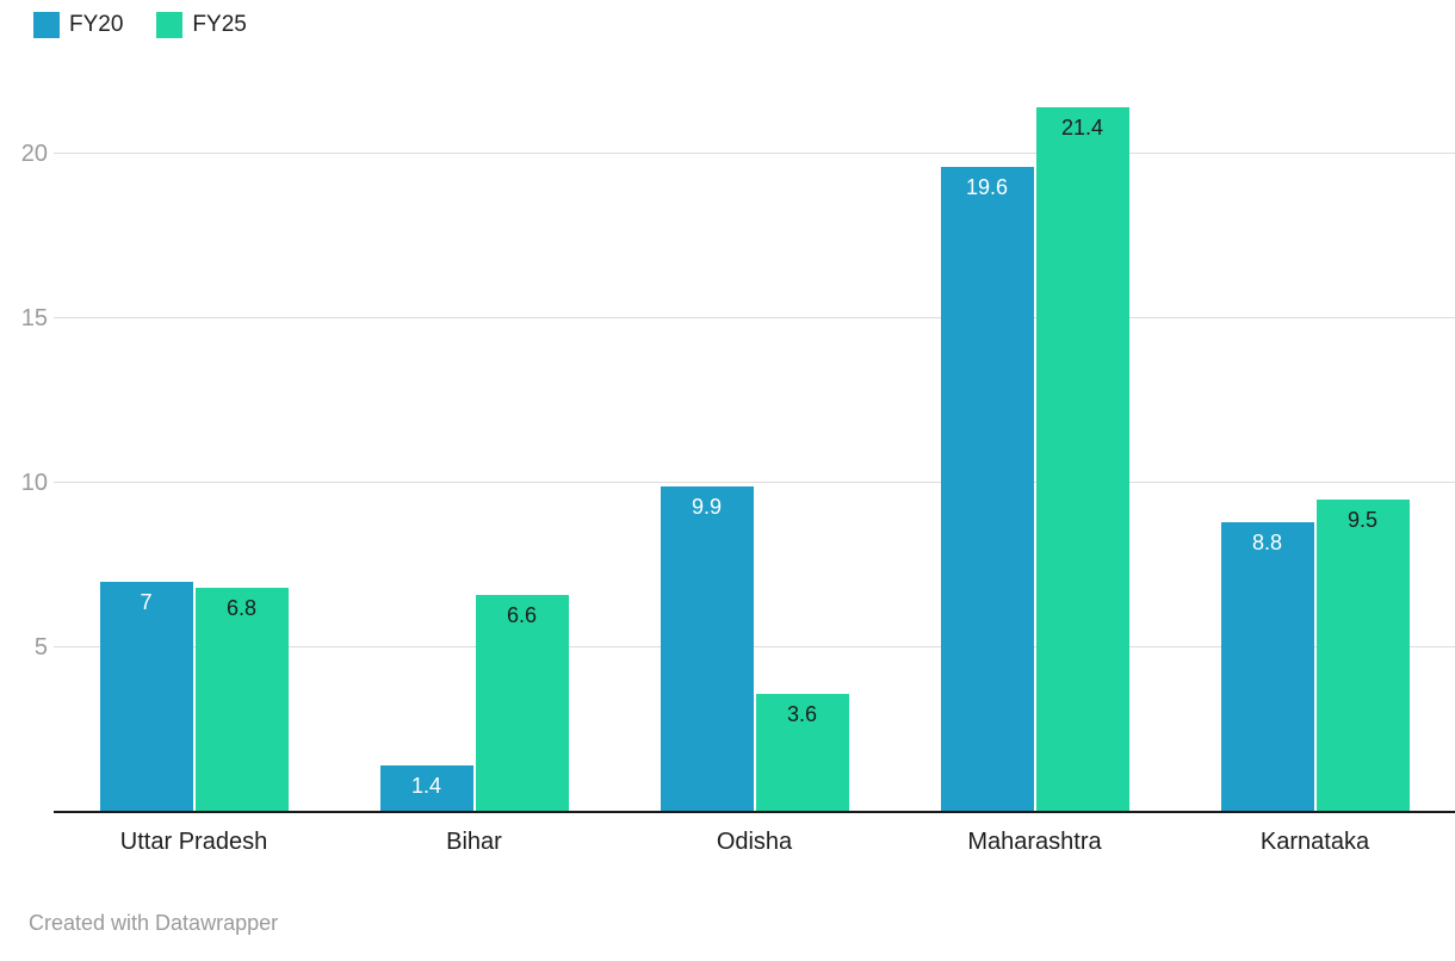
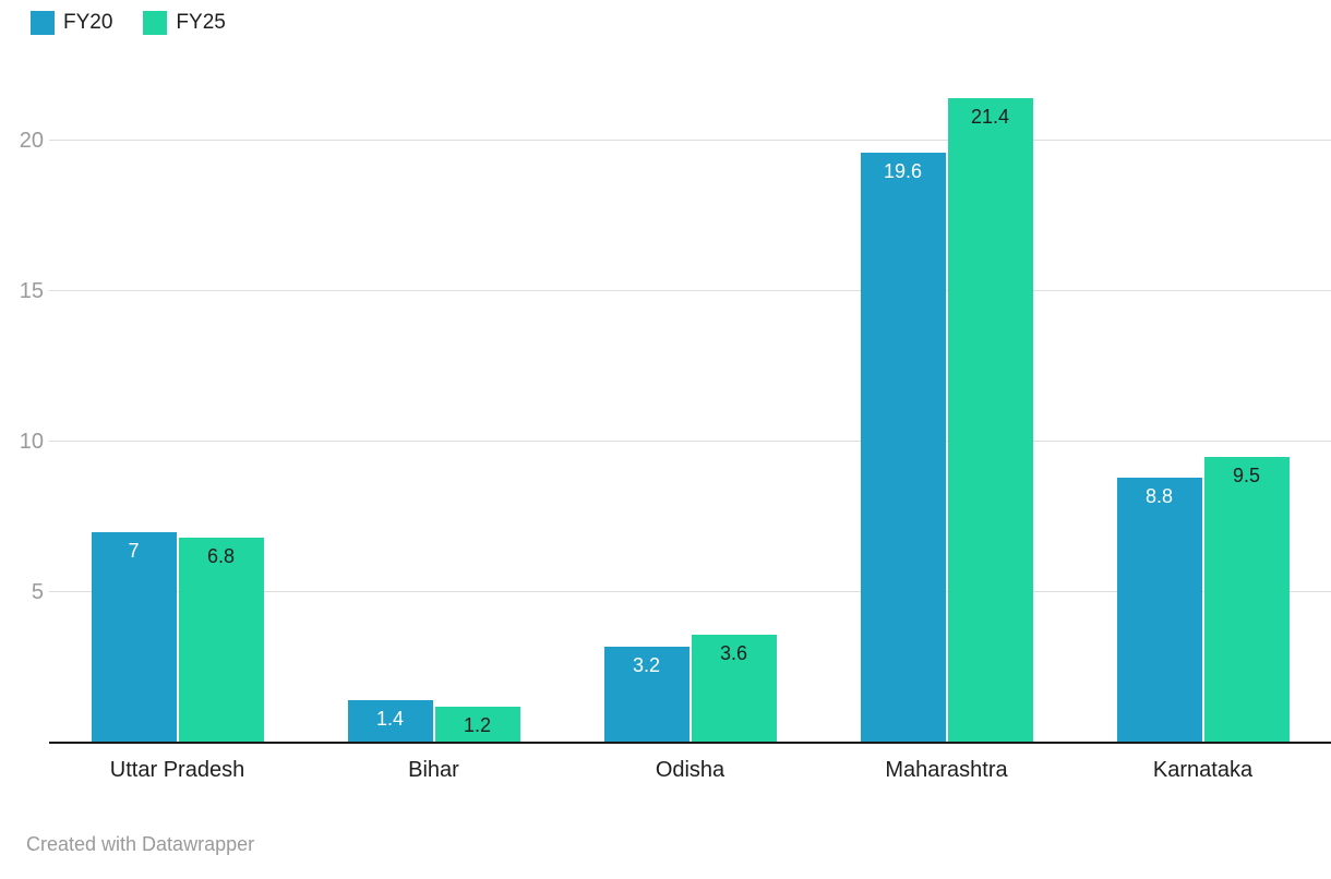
FY25/Bihar: 6.6 -> 1.2
FY20/Odisha: 9.9 -> 3.2
